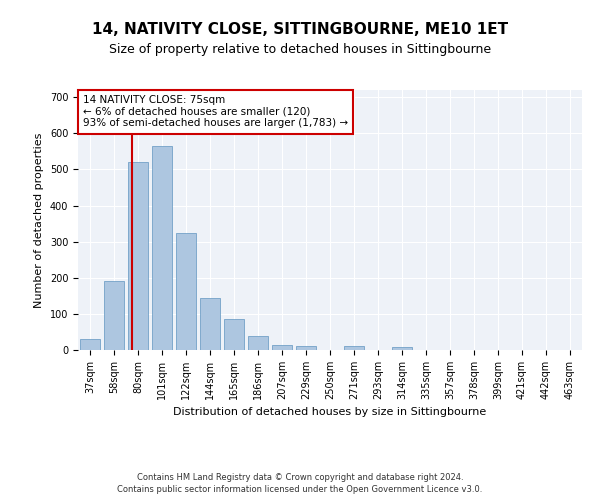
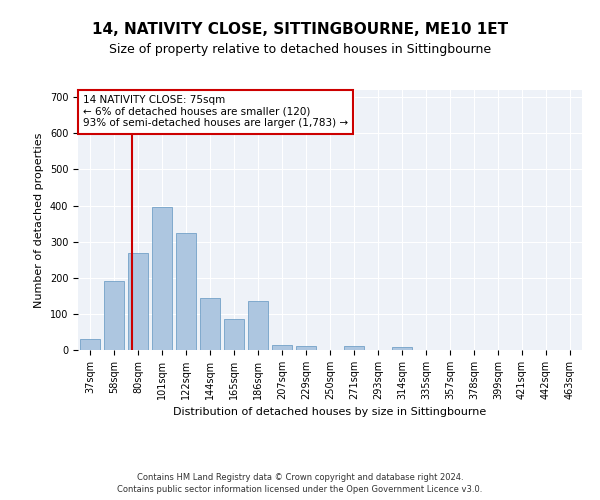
80sqm: 520 -> 270
101sqm: 565 -> 395
186sqm: 40 -> 135
